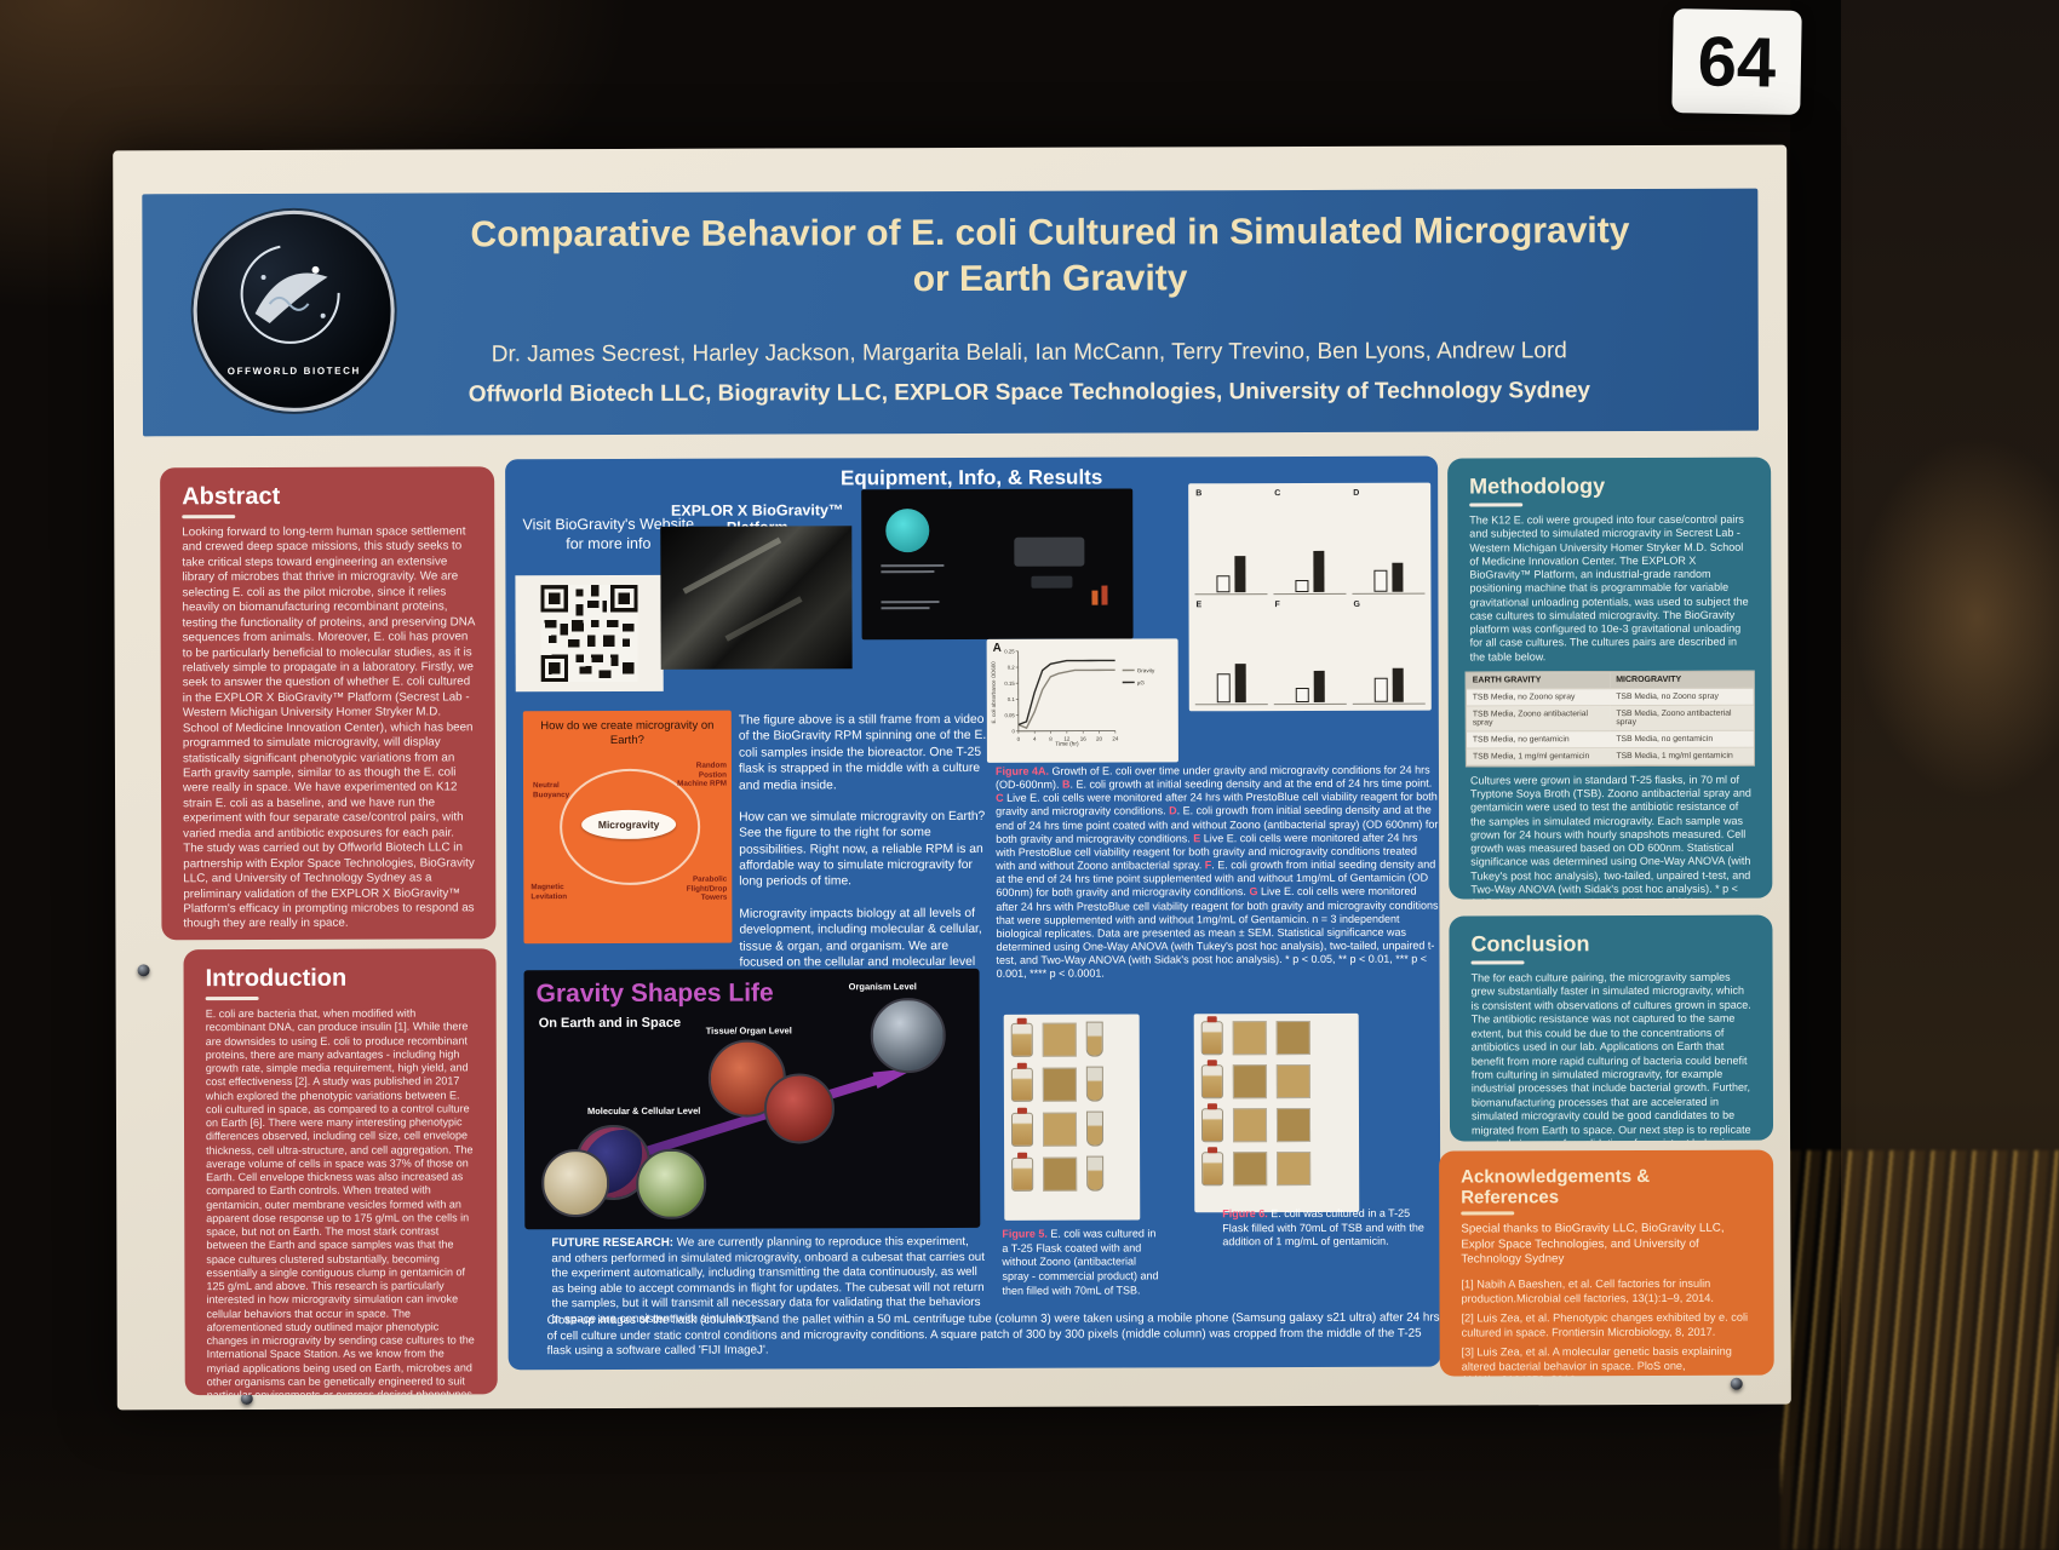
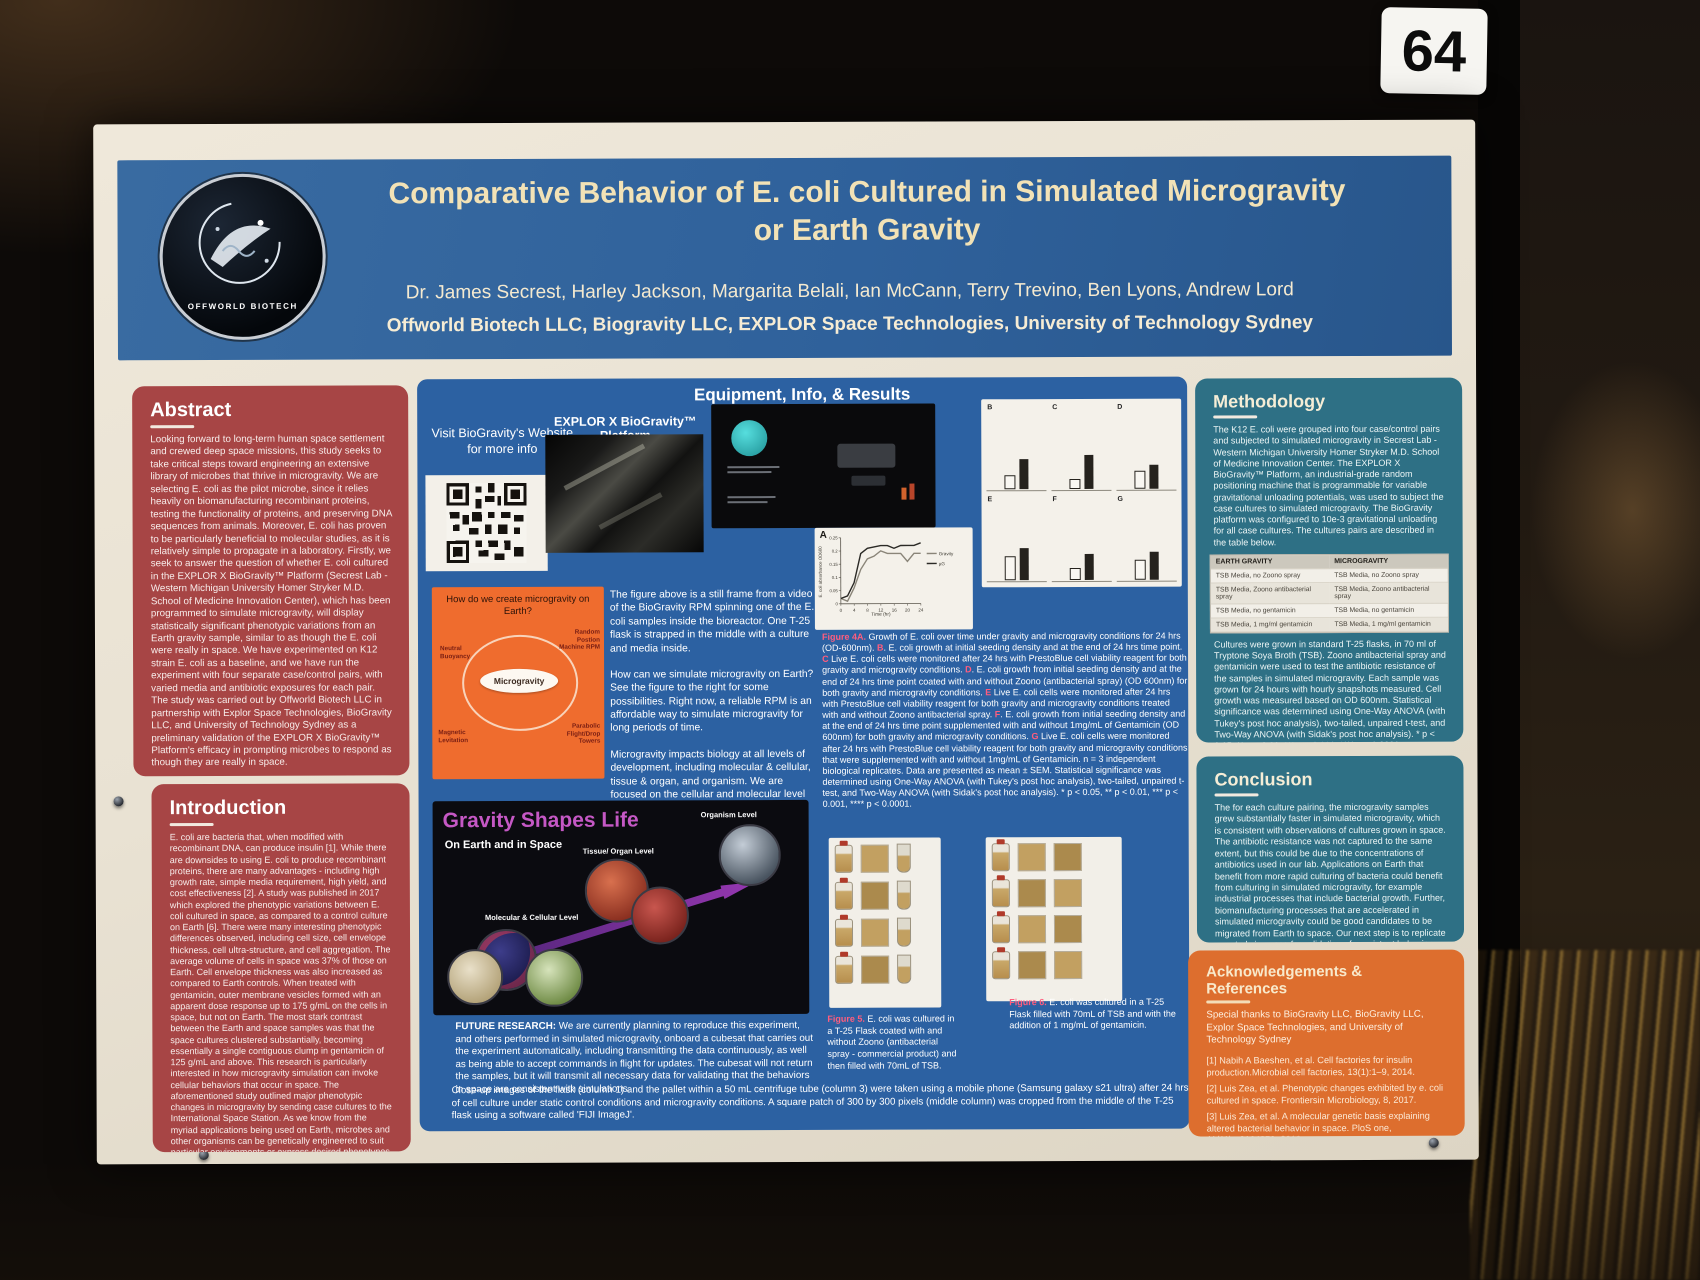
µG/4: 0.12 -> 0.08
Gravity/12: 0.18 -> 0.20
µG/16: 0.22 -> 0.21
Gravity/20: 0.19 -> 0.16
µG/24: 0.22 -> 0.23
